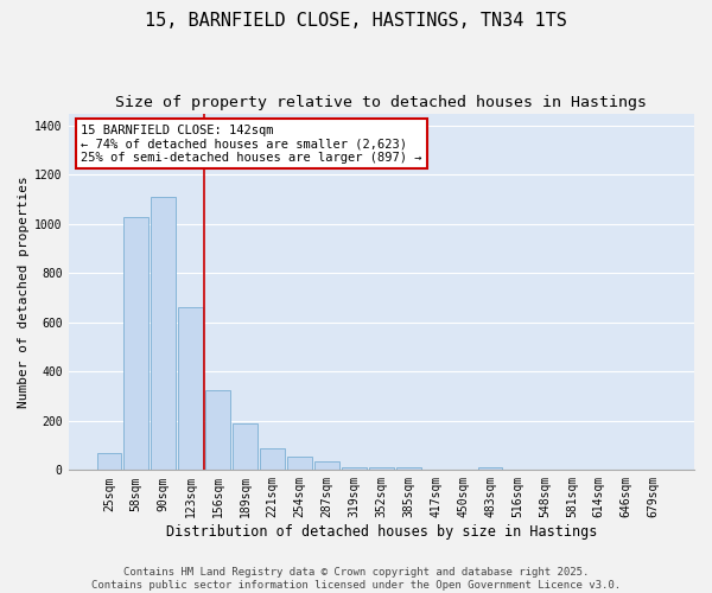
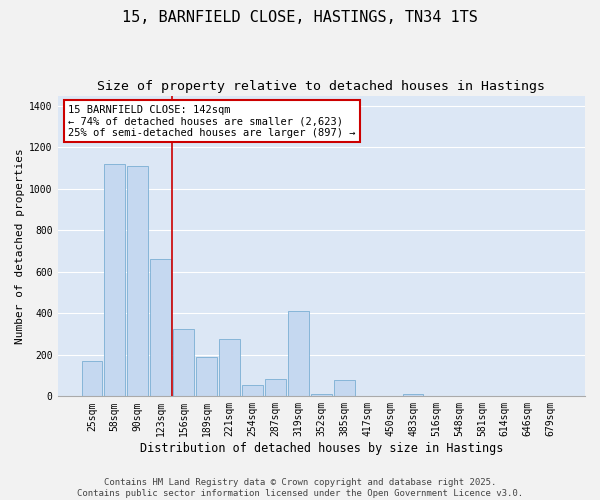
25sqm: 68 -> 170
58sqm: 1030 -> 1120
221sqm: 90 -> 275
287sqm: 35 -> 85
319sqm: 10 -> 410
385sqm: 10 -> 80
